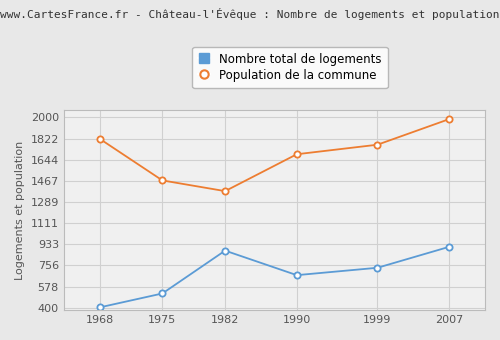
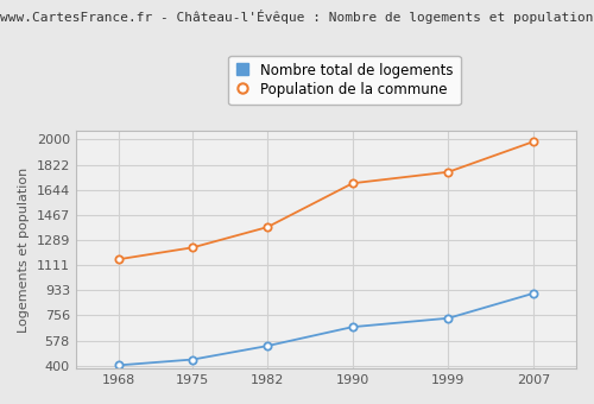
Population de la commune/1968: 1820 -> 1150
Nombre total de logements/1975: 520 -> 440
Population de la commune/1975: 1470 -> 1240
Nombre total de logements/1982: 880 -> 540
